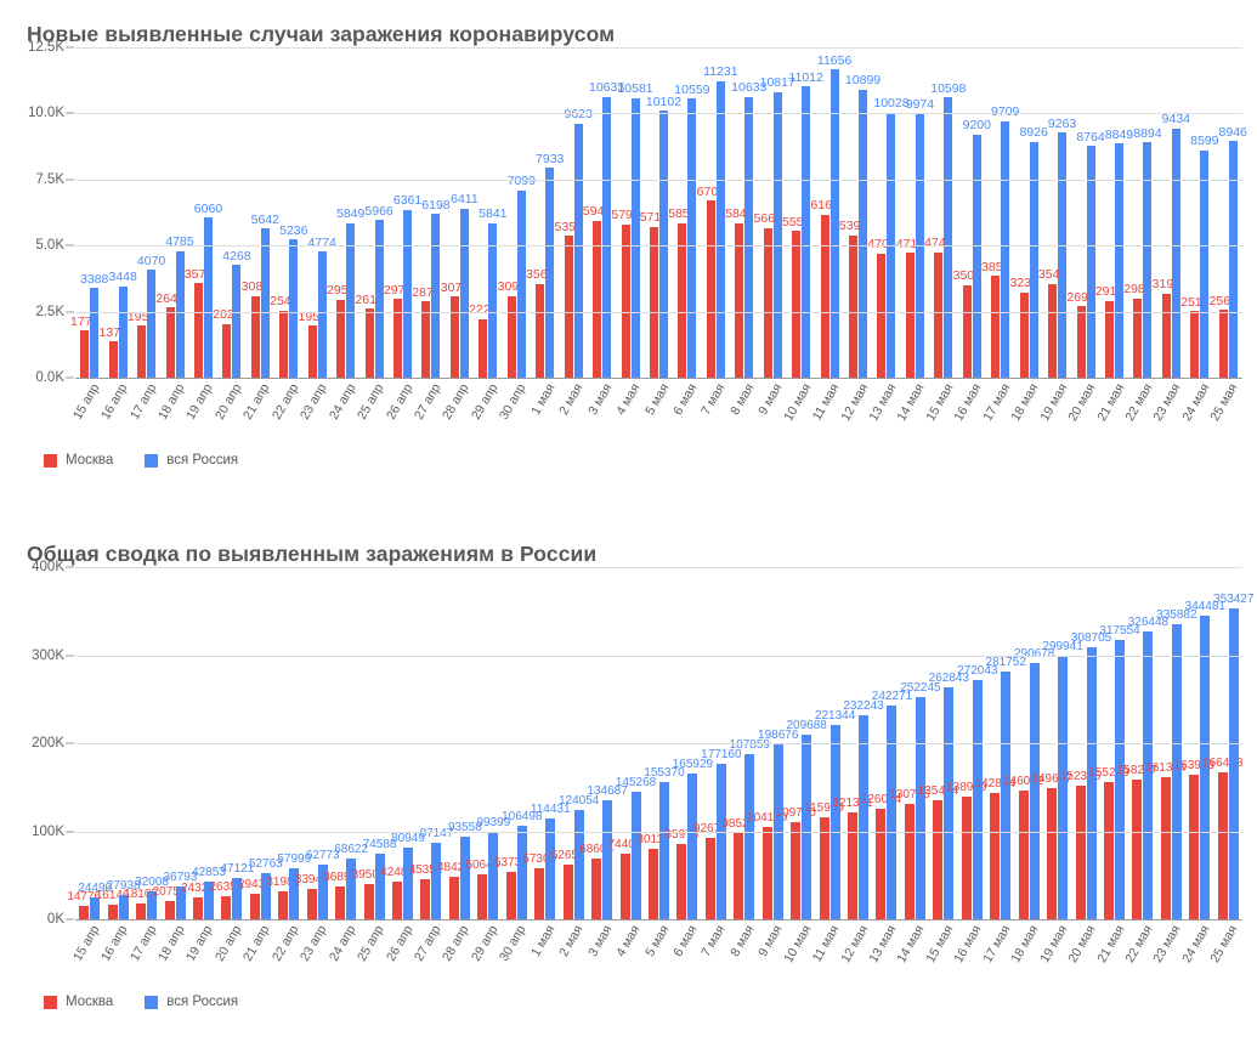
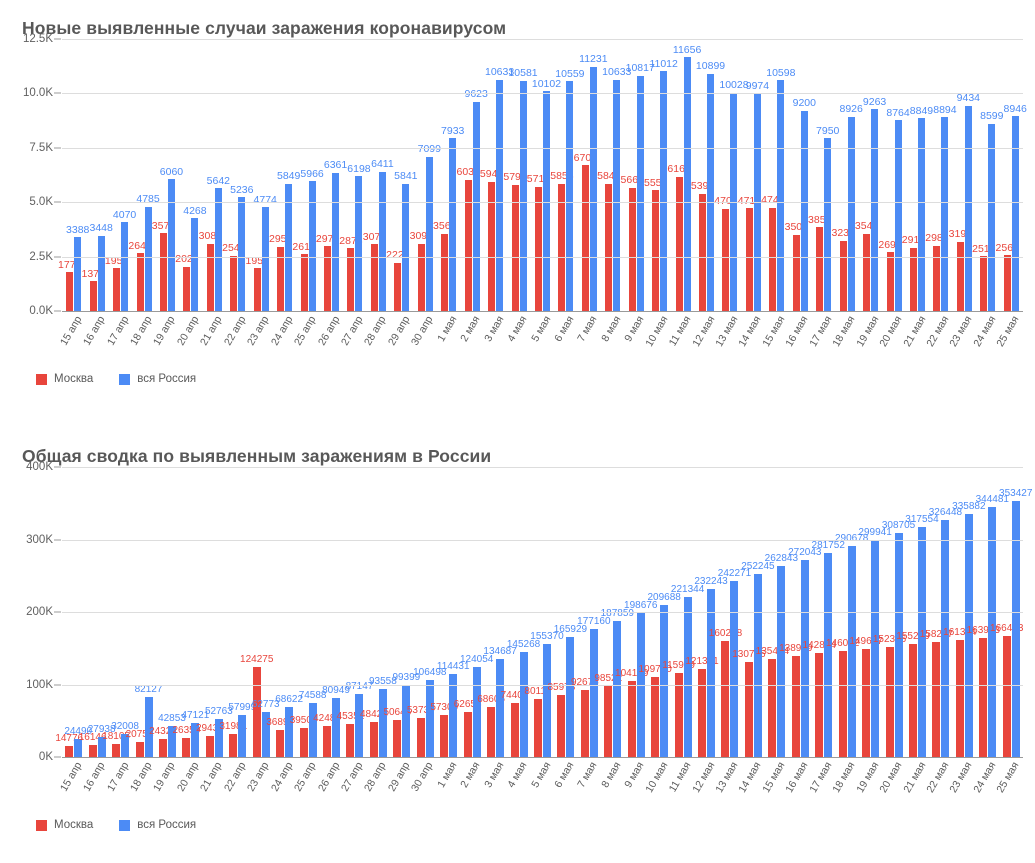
Новые выявленные случаи заражения коронавирусом/Москва/2 мая: 5358 -> 6038
Новые выявленные случаи заражения коронавирусом/вся Россия/17 мая: 9709 -> 7950
Общая сводка по выявленным заражениям в России/вся Россия/18 апр: 36793 -> 82127
Общая сводка по выявленным заражениям в России/Москва/23 апр: 33940 -> 124275
Общая сводка по выявленным заражениям в России/Москва/13 мая: 126004 -> 160238
